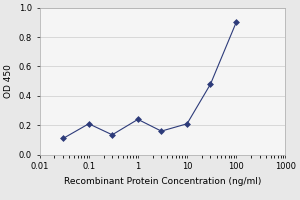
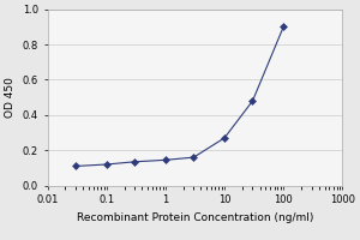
0.1: 0.21 -> 0.12
1: 0.24 -> 0.14
10: 0.21 -> 0.27
